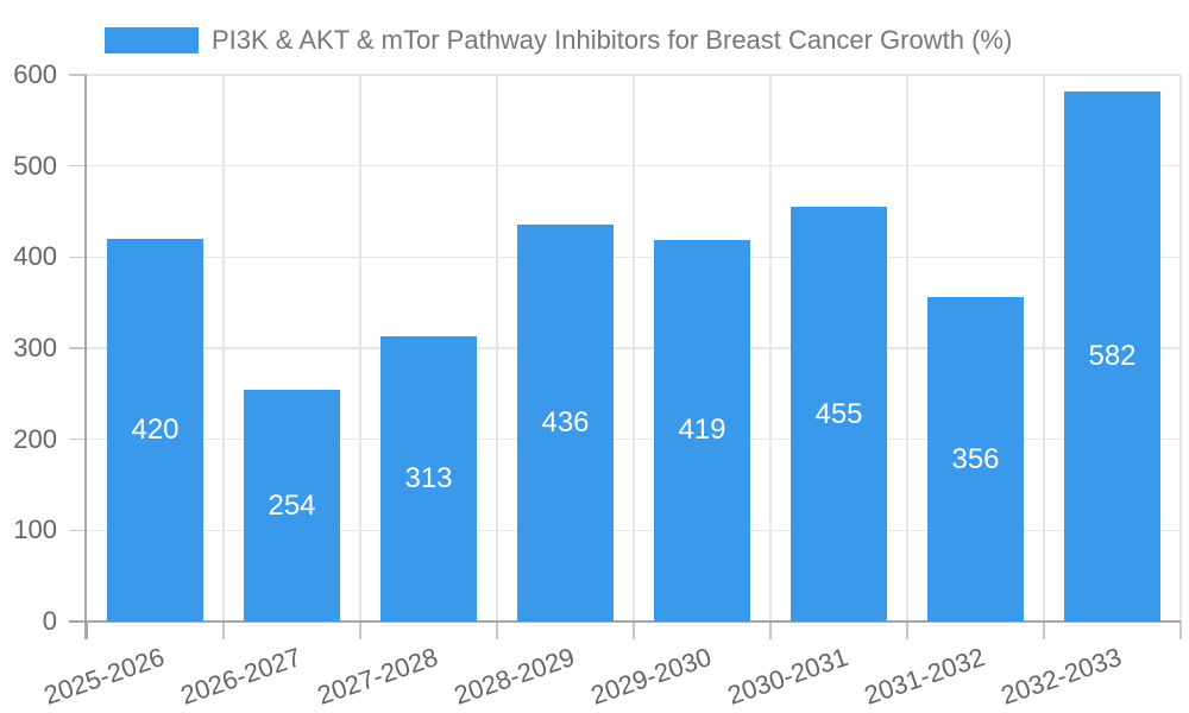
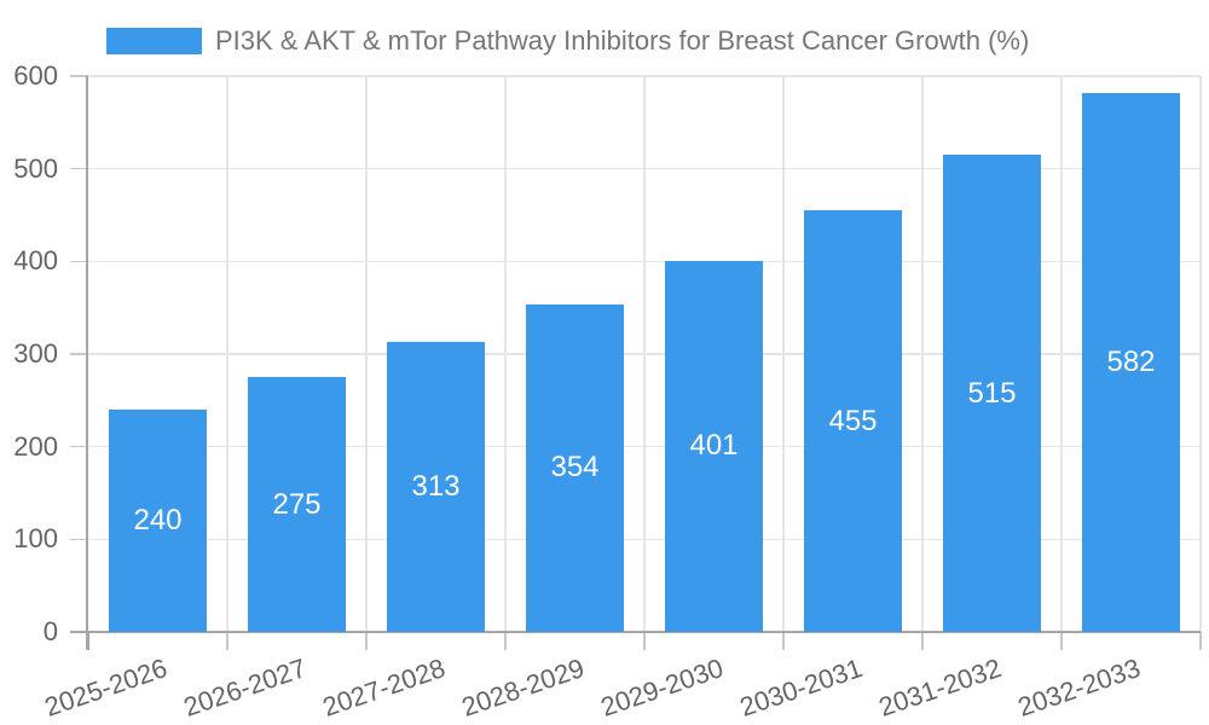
2025-2026: 420 -> 240
2026-2027: 254 -> 275
2028-2029: 436 -> 354
2029-2030: 419 -> 401
2031-2032: 356 -> 515
